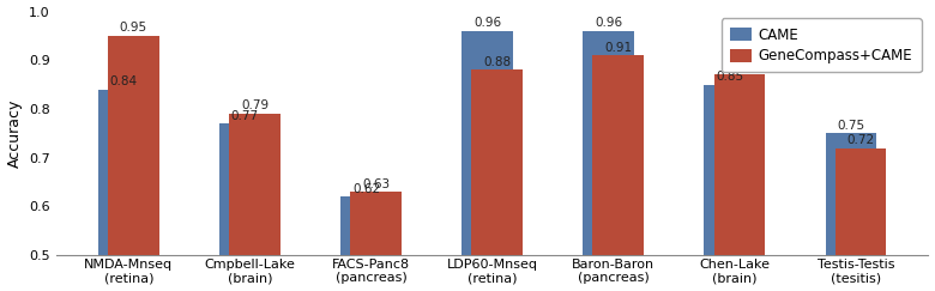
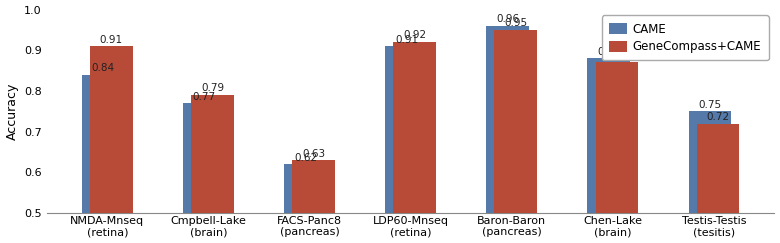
GeneCompass+CAME/NMDA-Mnseq (retina): 0.95 -> 0.91
CAME/LDP60-Mnseq (retina): 0.96 -> 0.91
GeneCompass+CAME/LDP60-Mnseq (retina): 0.88 -> 0.92
GeneCompass+CAME/Baron-Baron (pancreas): 0.91 -> 0.95
CAME/Chen-Lake (brain): 0.85 -> 0.88
